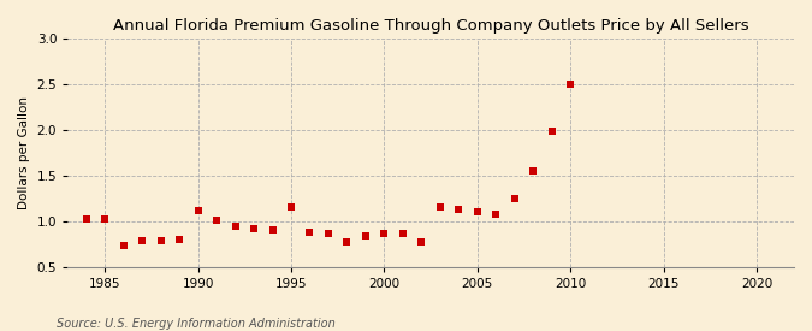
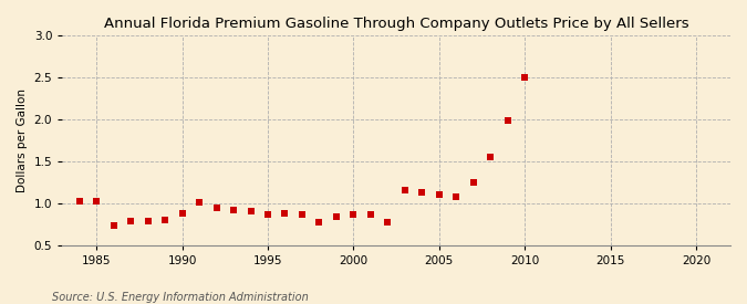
1990: 1.12 -> 0.88
1995: 1.16 -> 0.87
